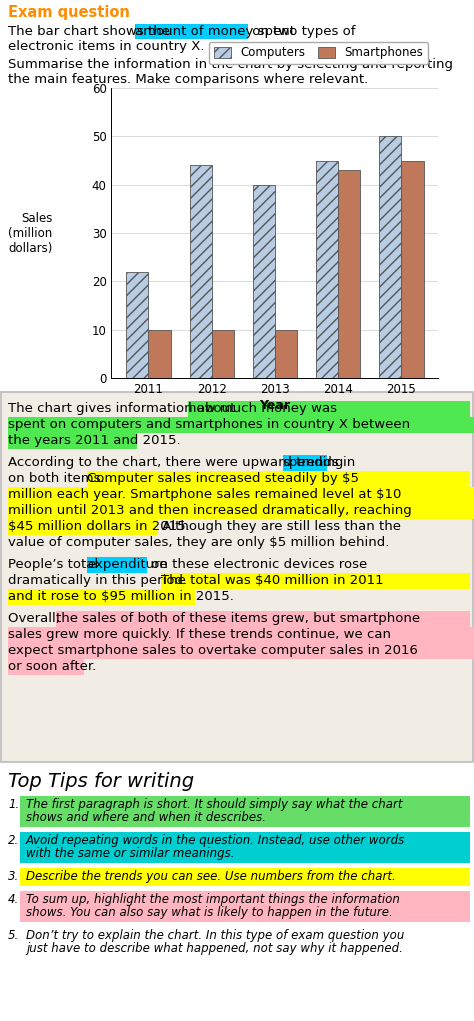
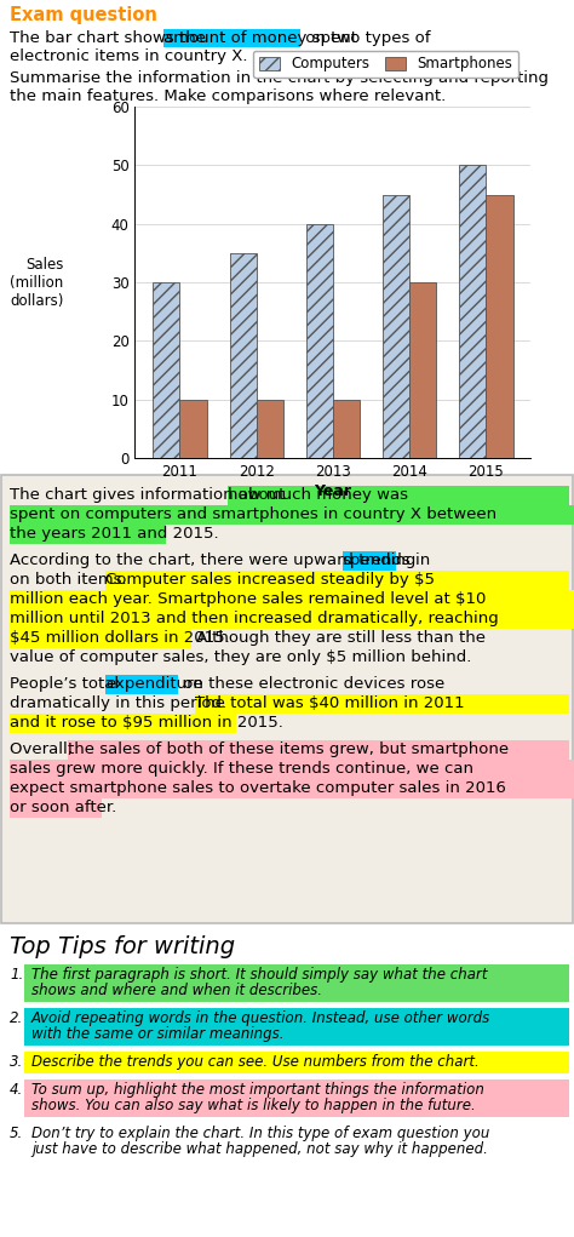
Computers/2011: 22 -> 30
Computers/2012: 44 -> 35
Smartphones/2014: 43 -> 30
